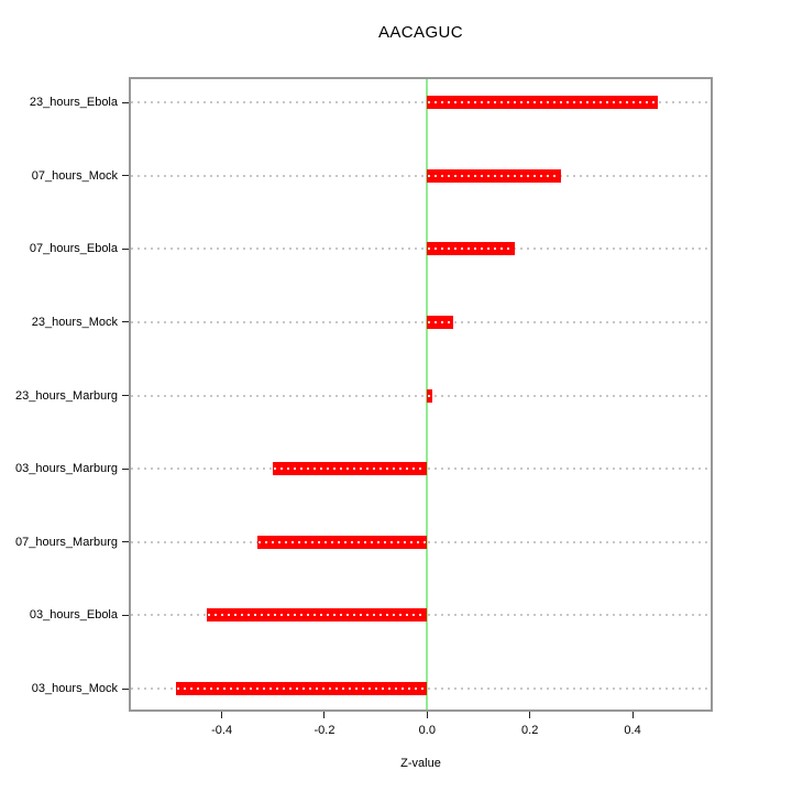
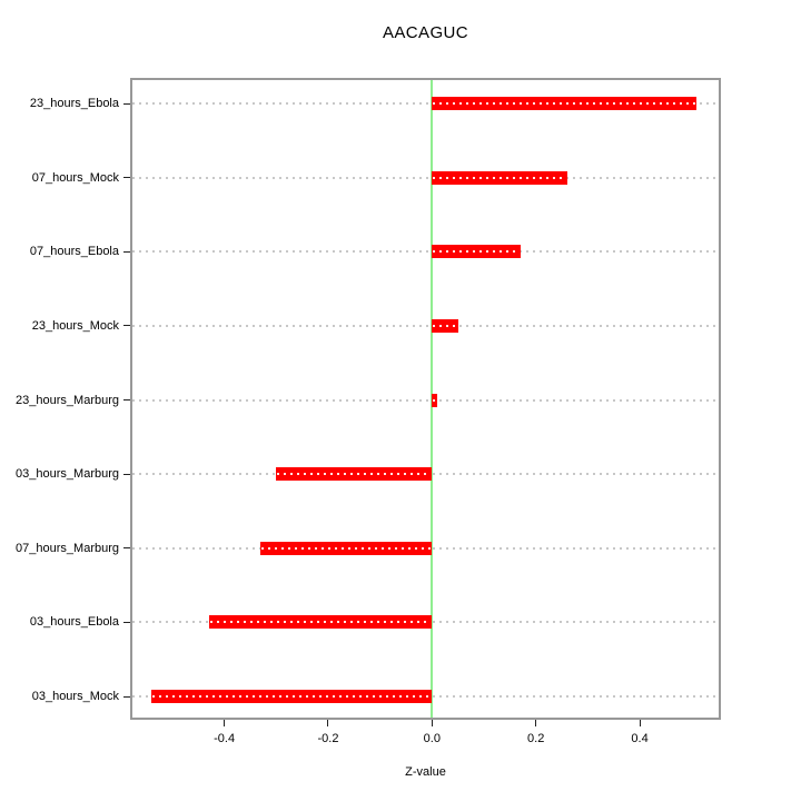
23_hours_Ebola: 0.45 -> 0.51
03_hours_Mock: -0.49 -> -0.54
